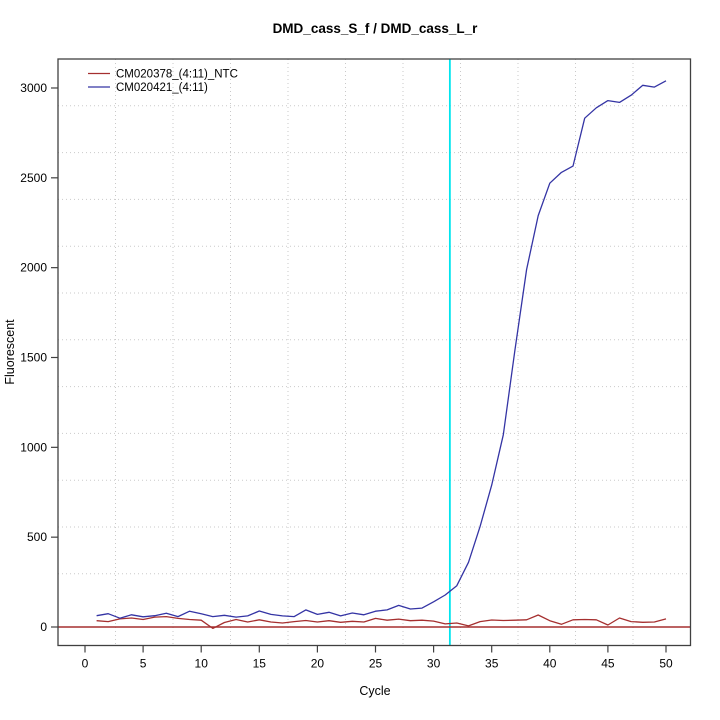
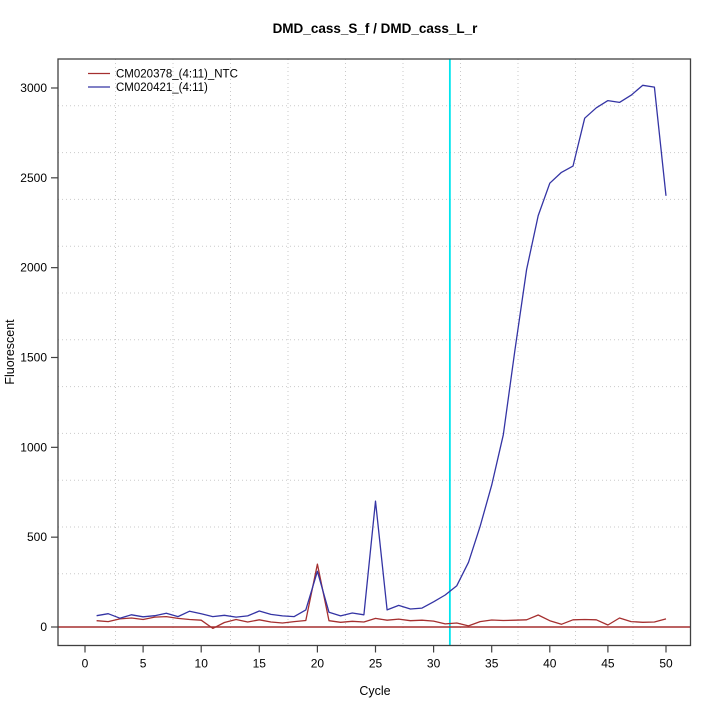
CM020378_(4:11)_NTC/20: 30 -> 350
CM020421_(4:11)/20: 70 -> 310
CM020421_(4:11)/25: 90 -> 700
CM020421_(4:11)/50: 3040 -> 2400
